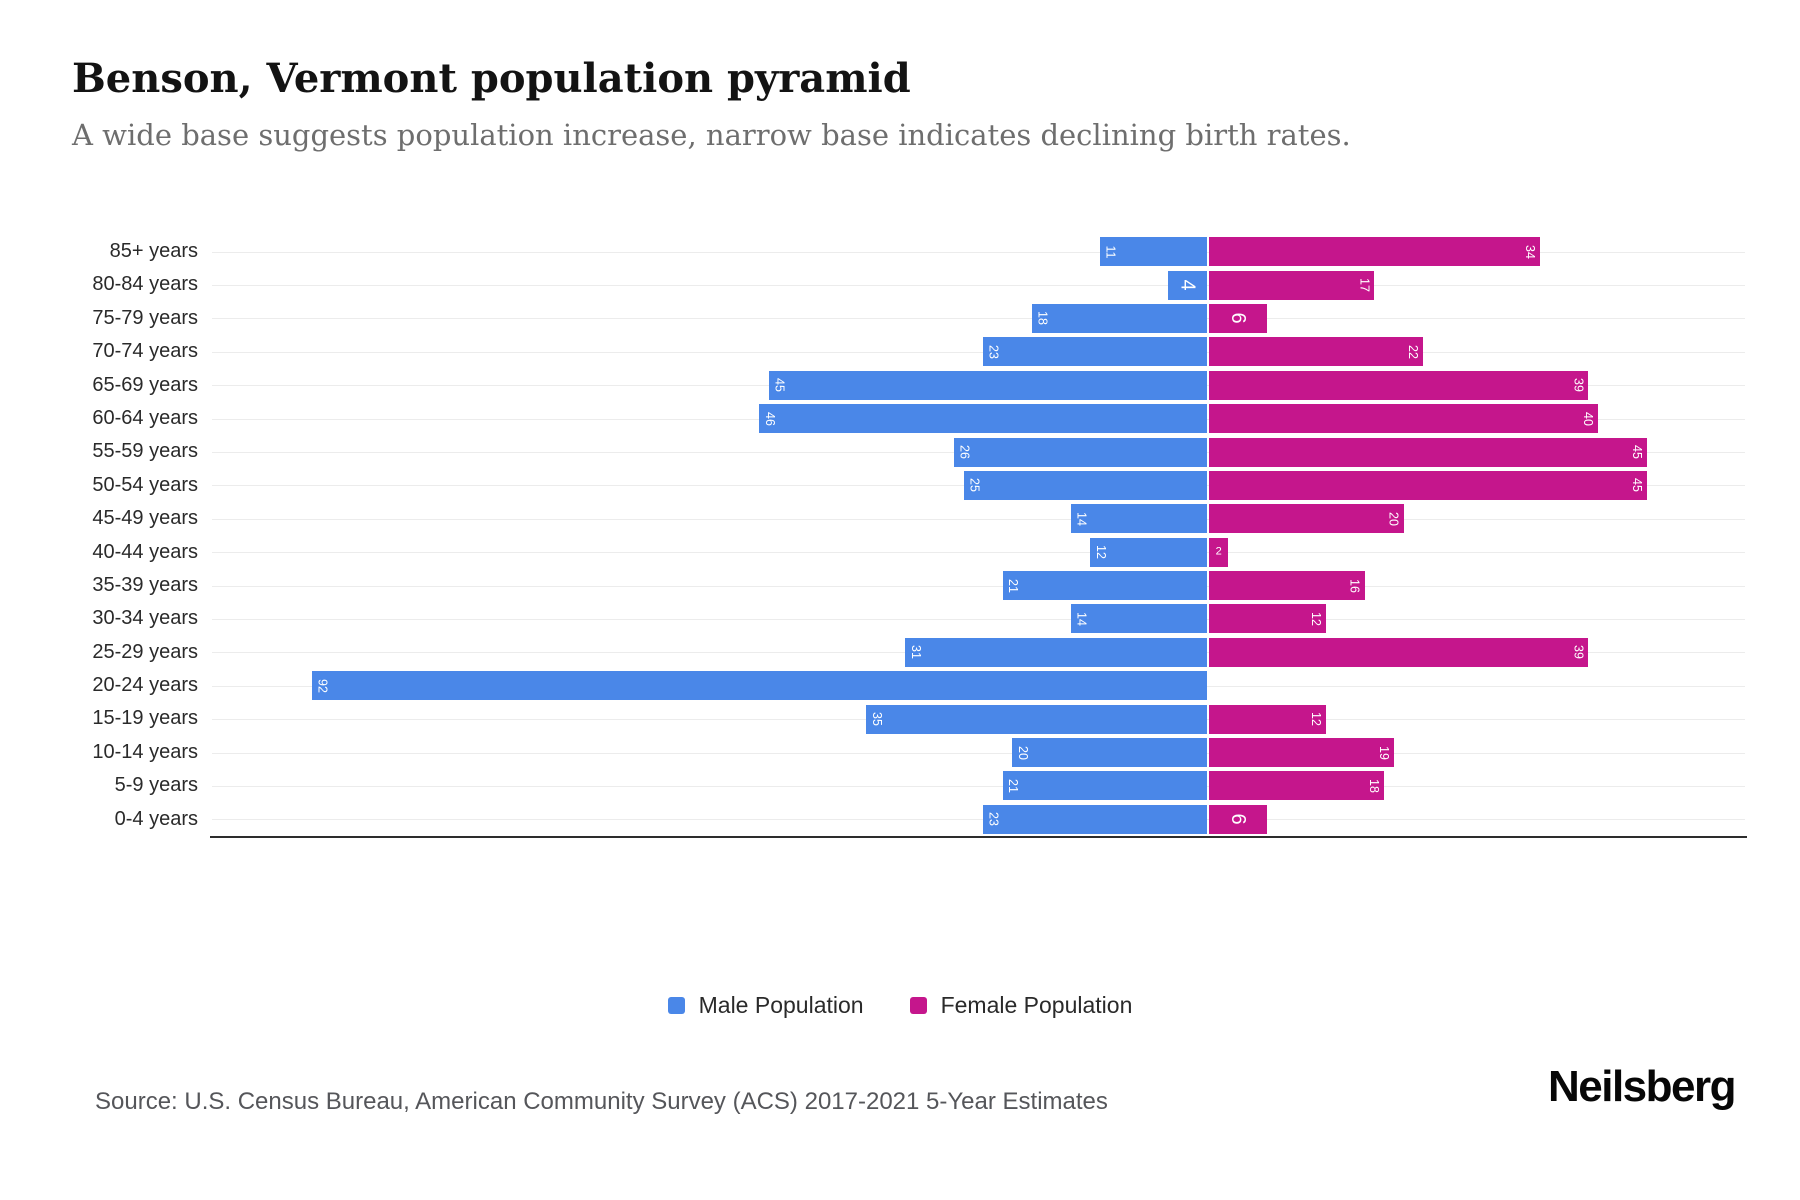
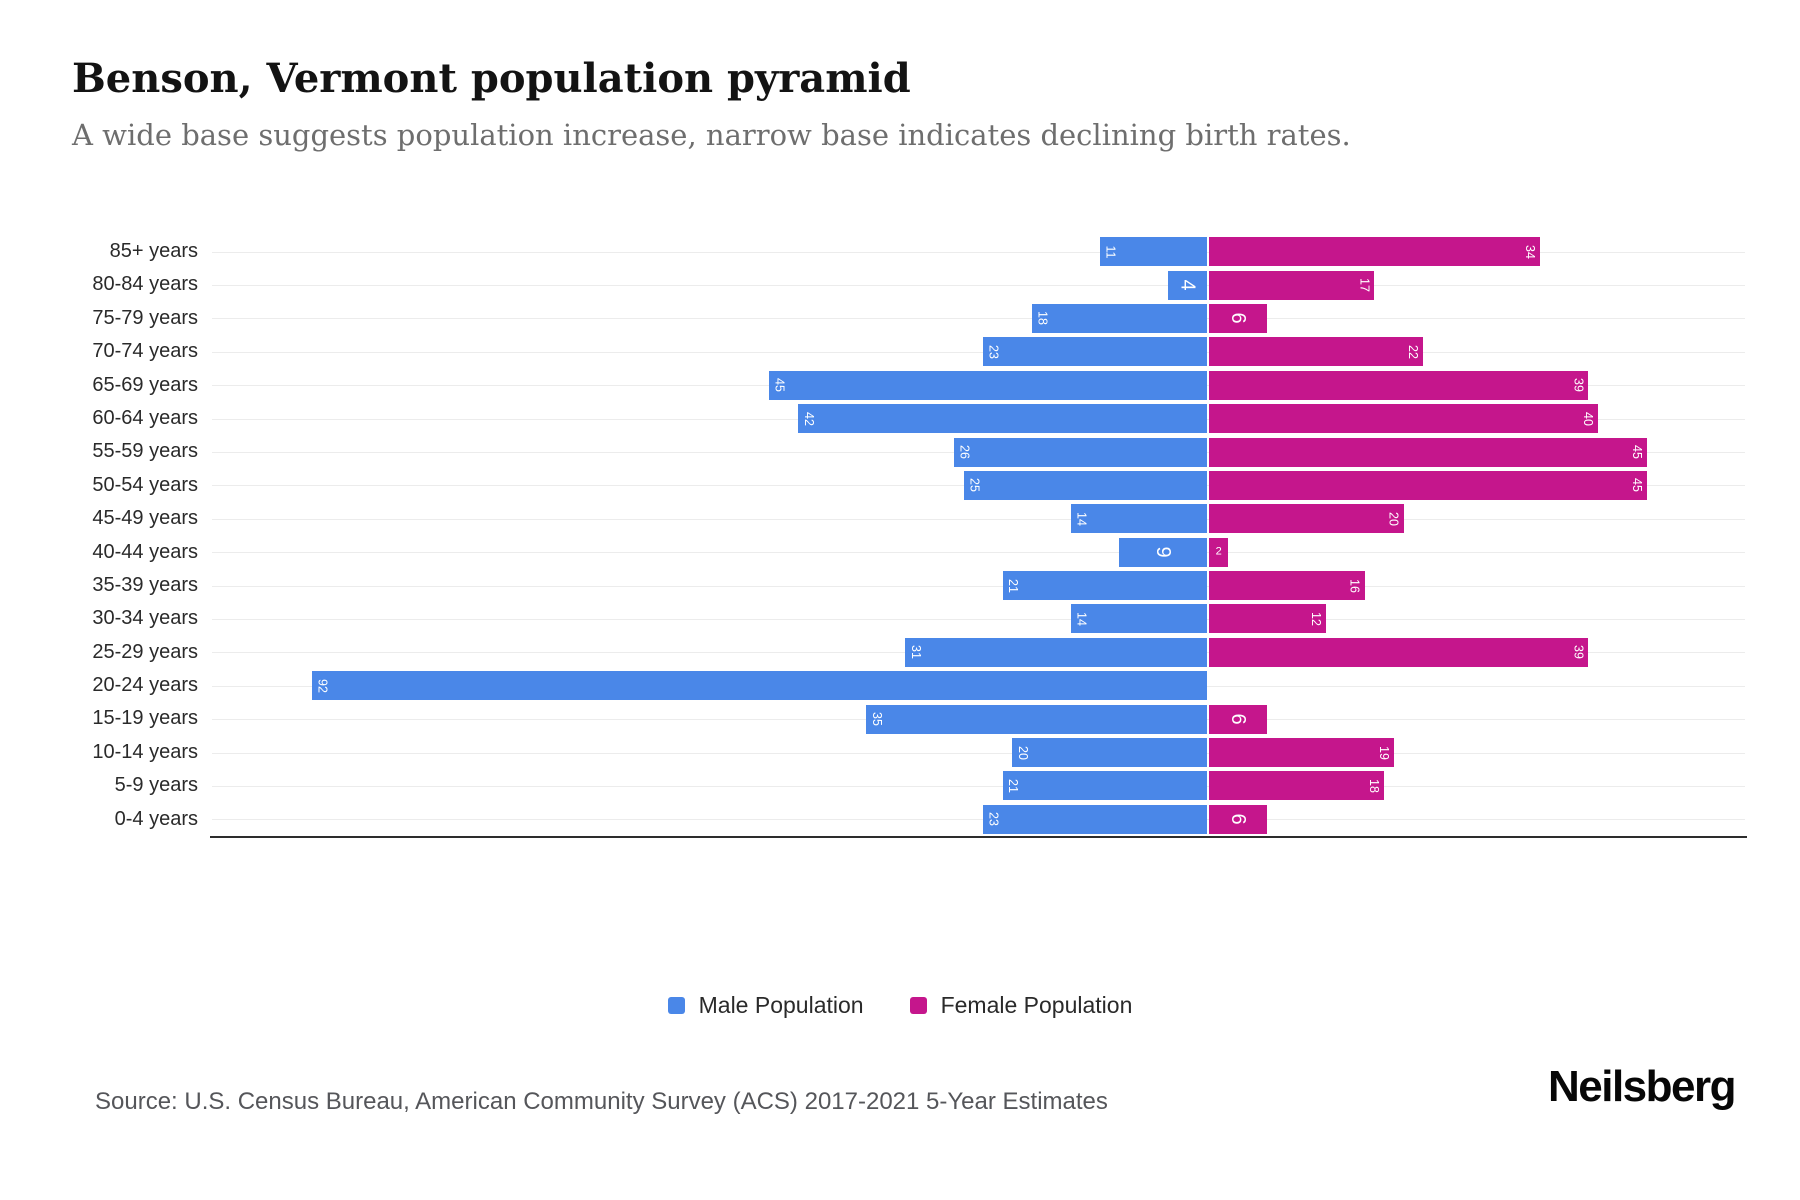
Male Population/60-64 years: 46 -> 42
Male Population/40-44 years: 12 -> 9
Female Population/15-19 years: 12 -> 6
